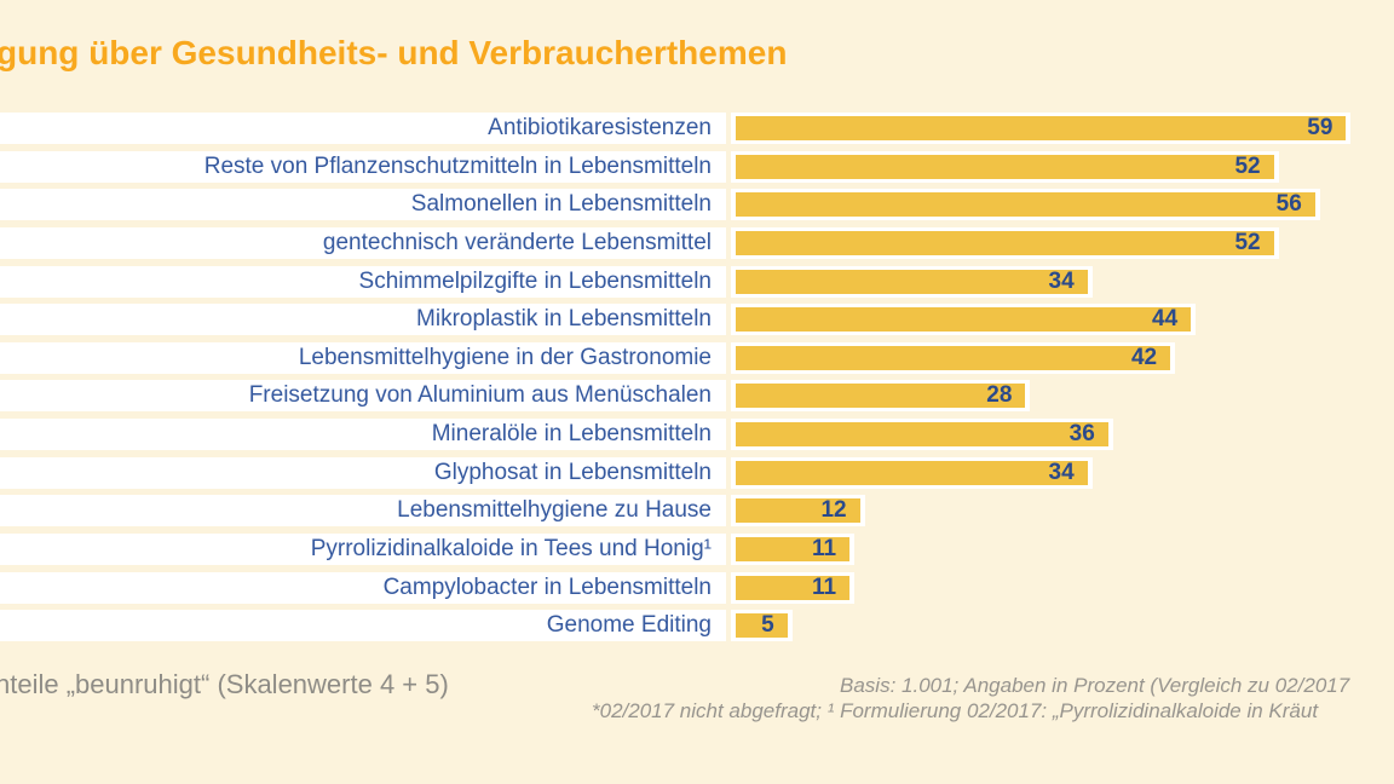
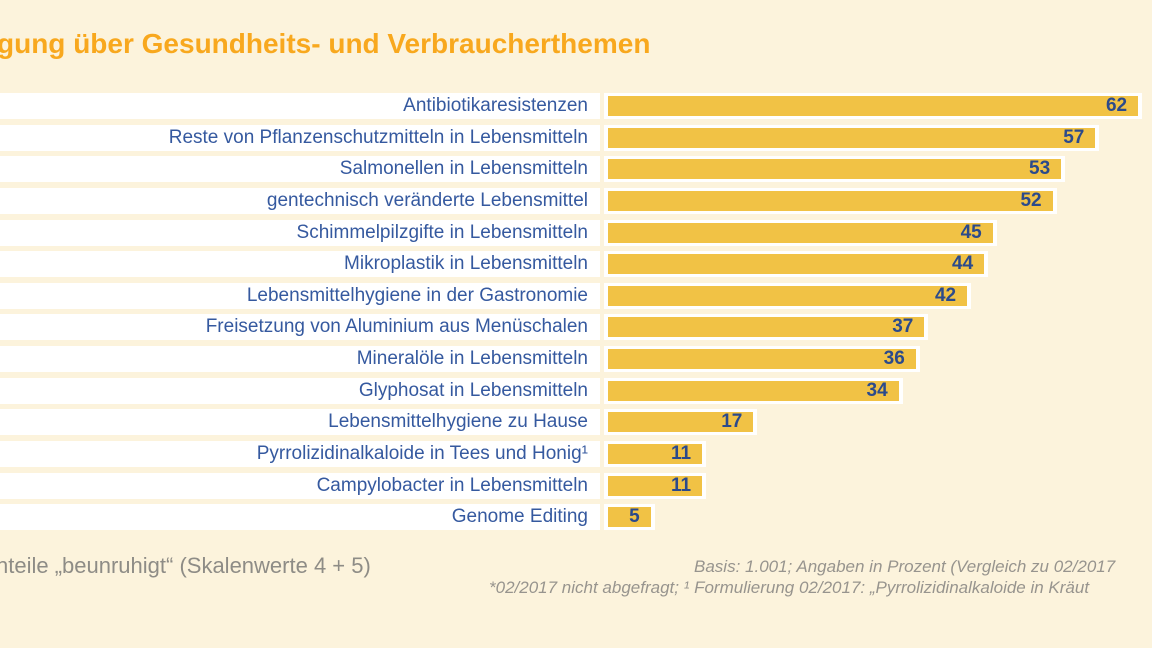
Antibiotikaresistenzen: 59 -> 62
Reste von Pflanzenschutzmitteln in Lebensmitteln: 52 -> 57
Salmonellen in Lebensmitteln: 56 -> 53
Schimmelpilzgifte in Lebensmitteln: 34 -> 45
Freisetzung von Aluminium aus Menüschalen: 28 -> 37
Lebensmittelhygiene zu Hause: 12 -> 17
